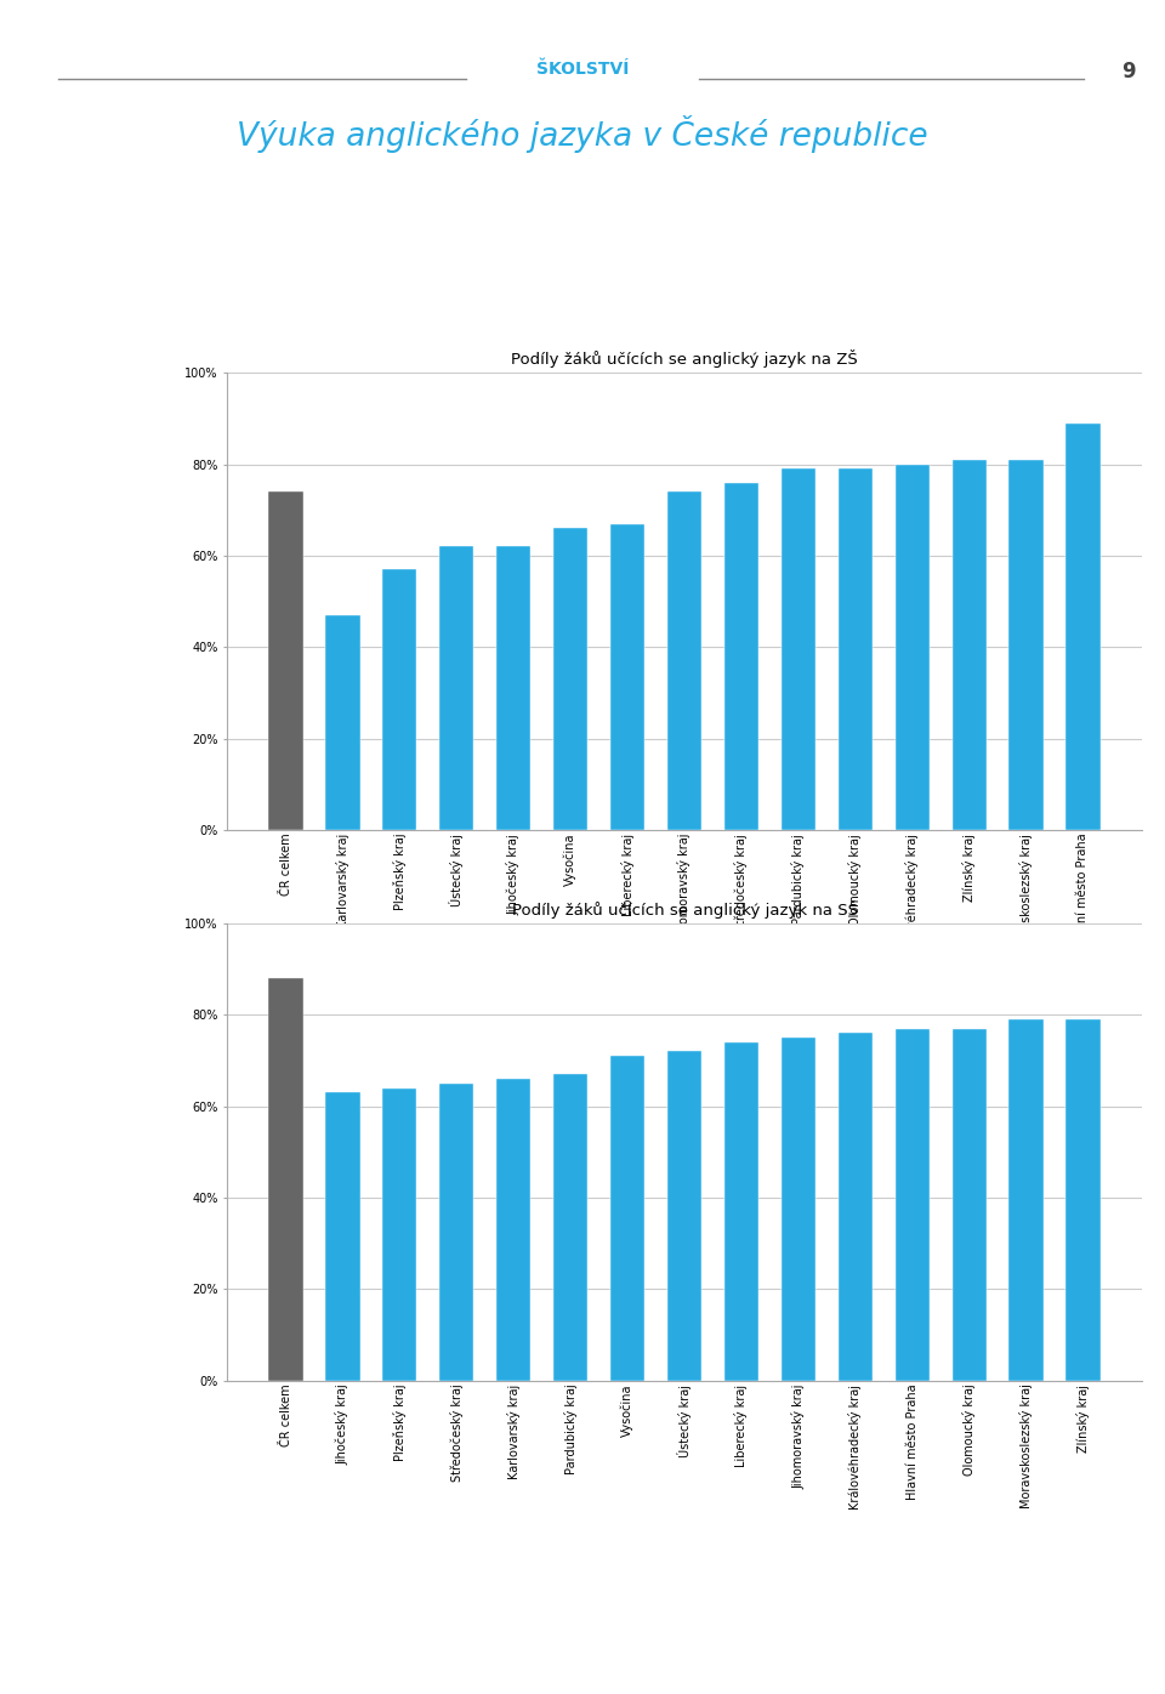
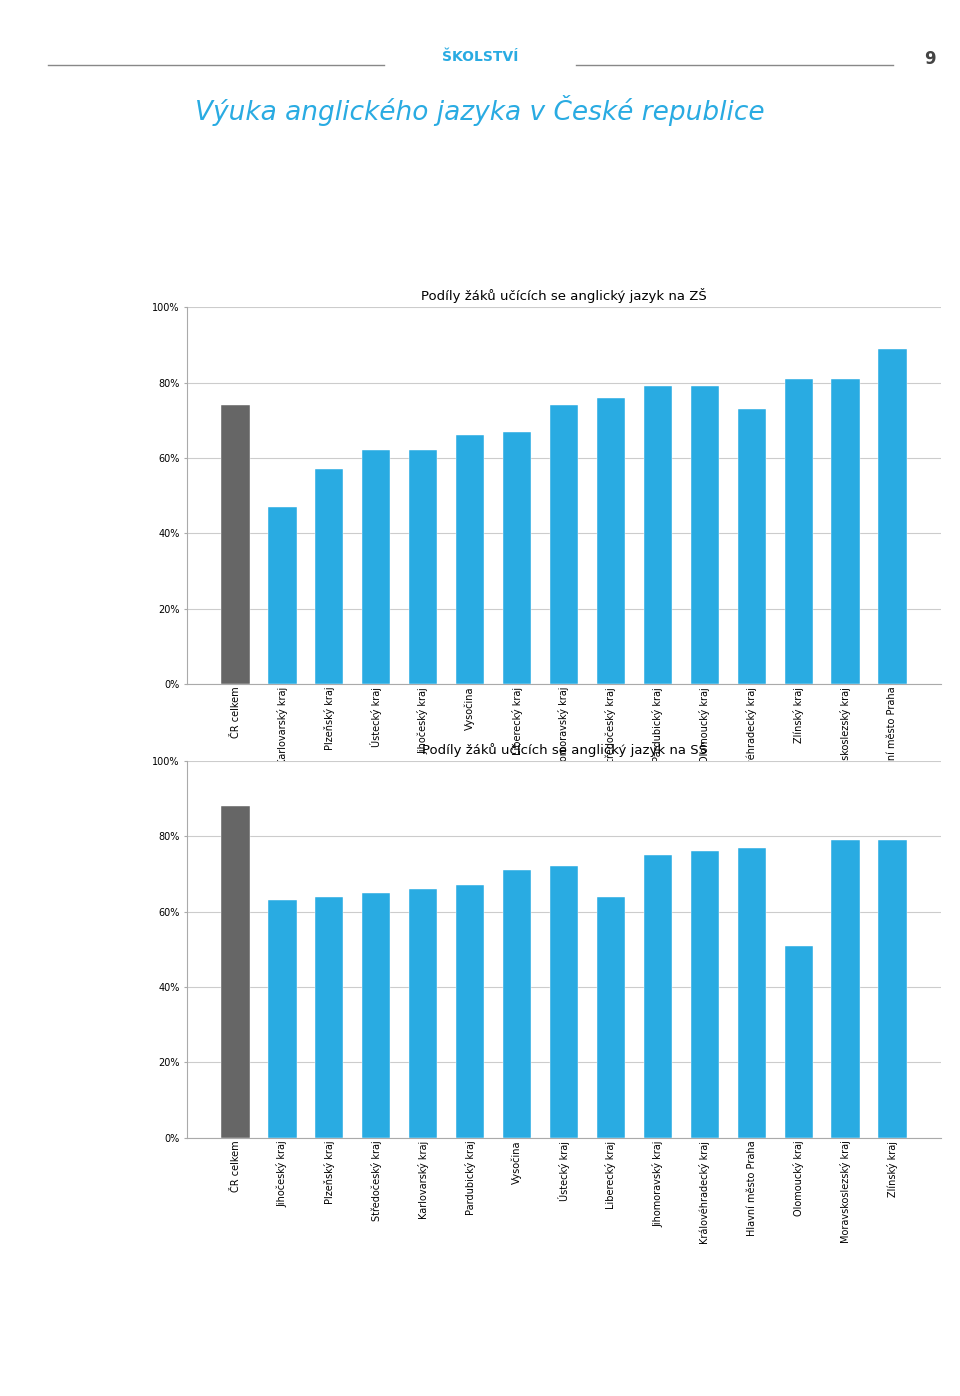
Podíly žáků učících se anglický jazyk na ZŠ/Královéhradecký kraj: 80% -> 73%
Podíly žáků učících se anglický jazyk na SŠ/Liberecký kraj: 74% -> 64%
Podíly žáků učících se anglický jazyk na SŠ/Olomoucký kraj: 77% -> 51%
